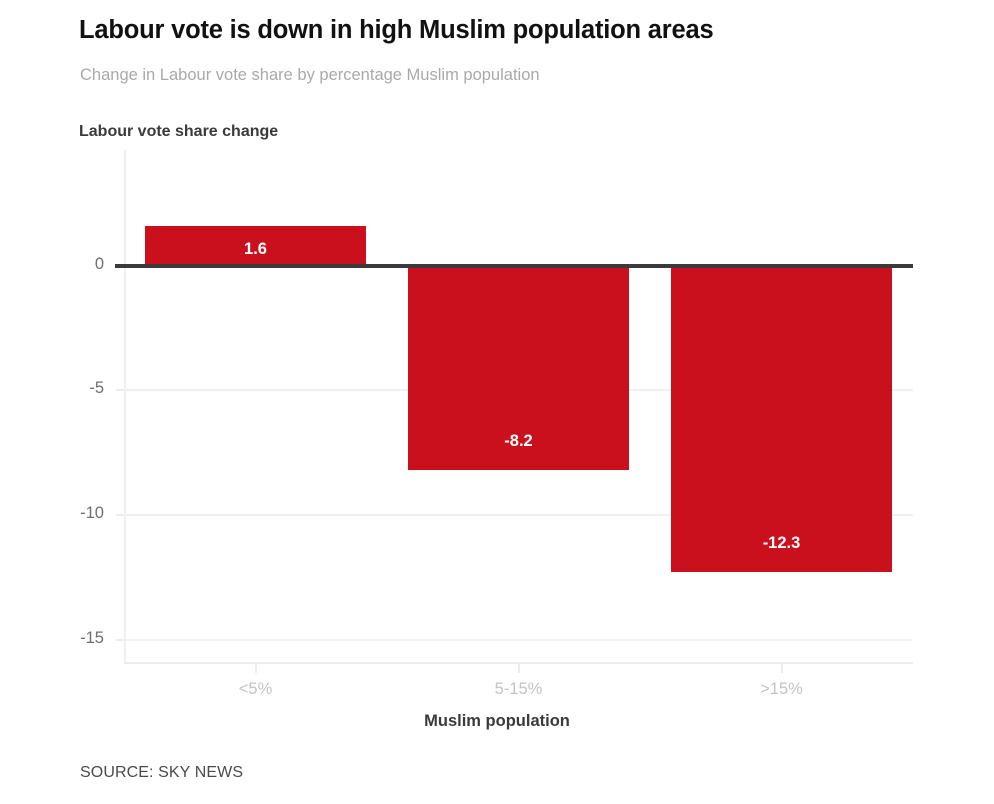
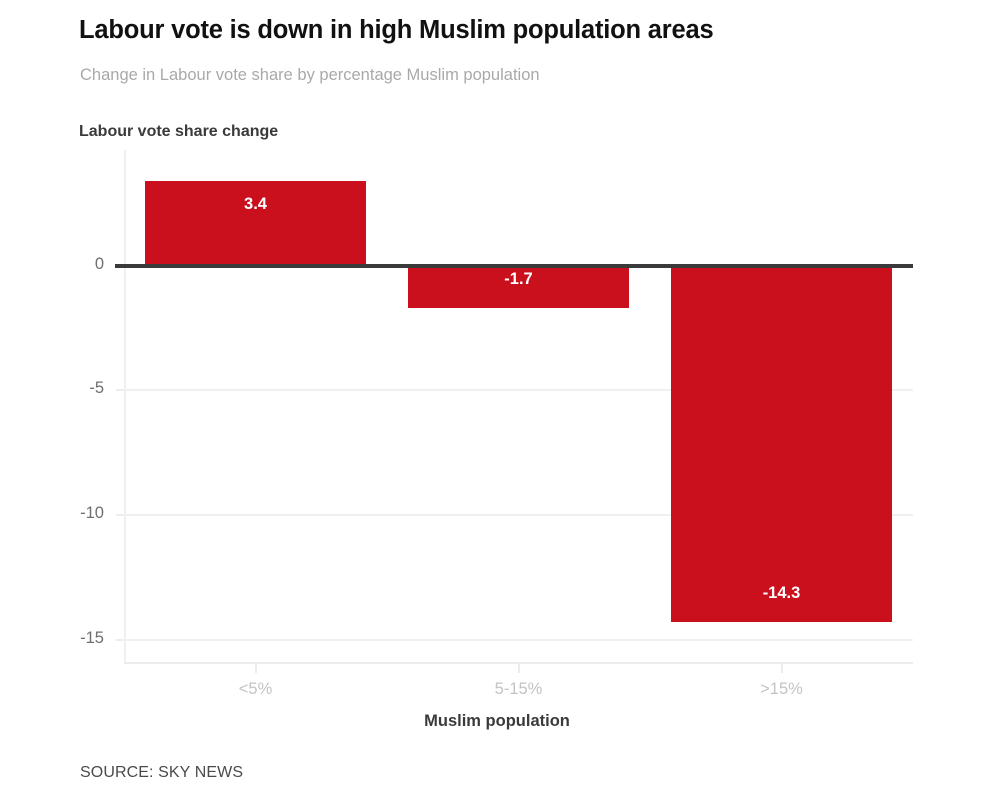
<5%: 1.6 -> 3.4
5-15%: -8.2 -> -1.7
>15%: -12.3 -> -14.3
